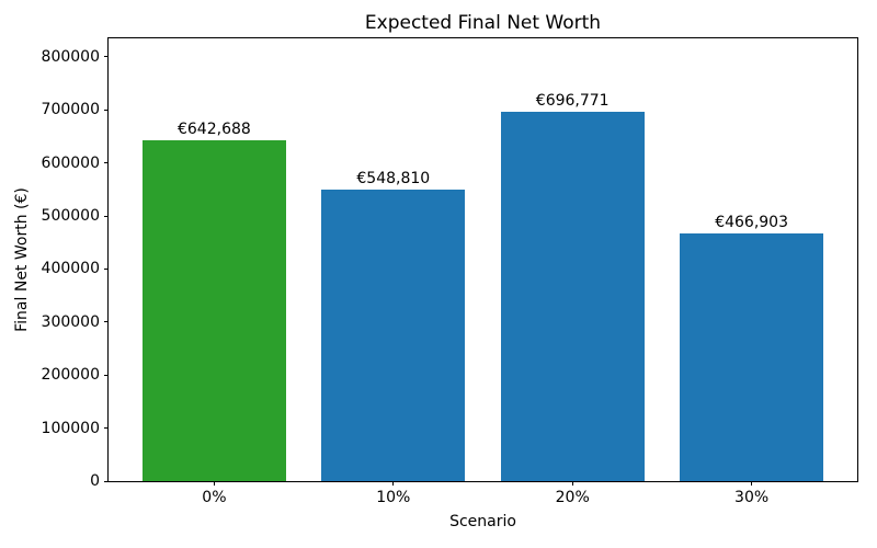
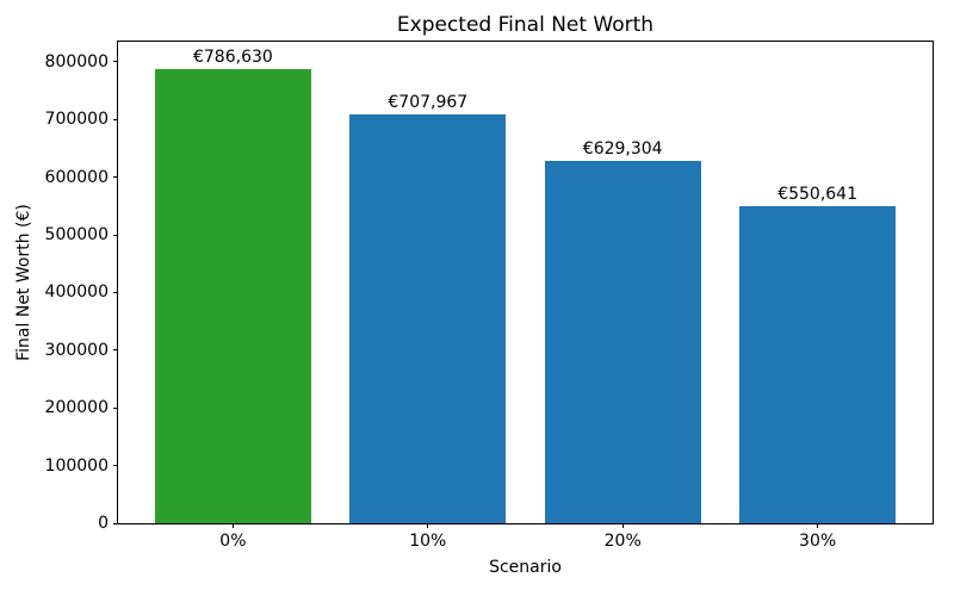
0%: €642,688 -> €786,630
10%: €548,810 -> €707,967
20%: €696,771 -> €629,304
30%: €466,903 -> €550,641
